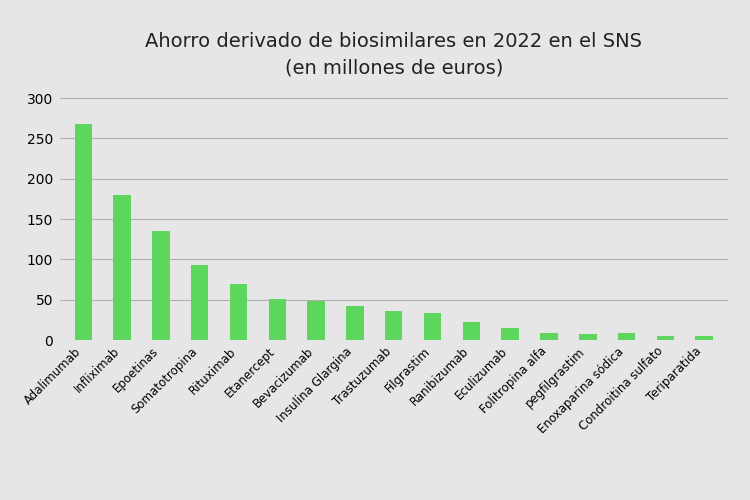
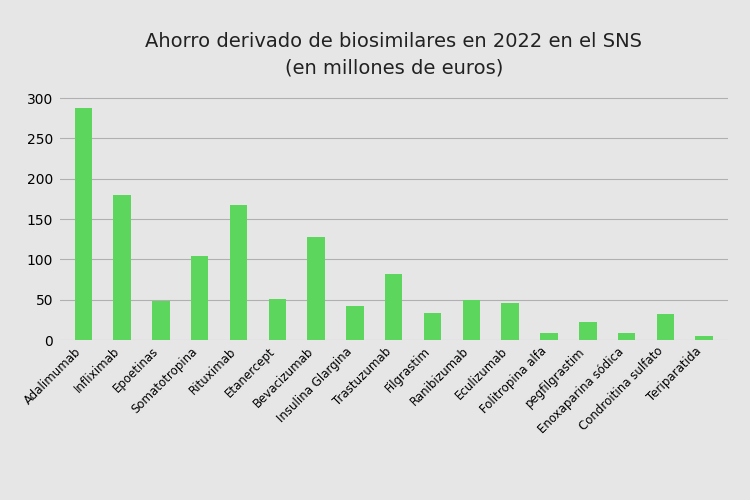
Adalimumab: 268 -> 288
Epoetinas: 135 -> 48
Somatotropina: 93 -> 104
Rituximab: 70 -> 168
Bevacizumab: 48 -> 128
Trastuzumab: 36 -> 82
Ranibizumab: 22 -> 50
Eculizumab: 15 -> 46
pegfilgrastim: 8 -> 22
Condroitina sulfato: 5 -> 32
